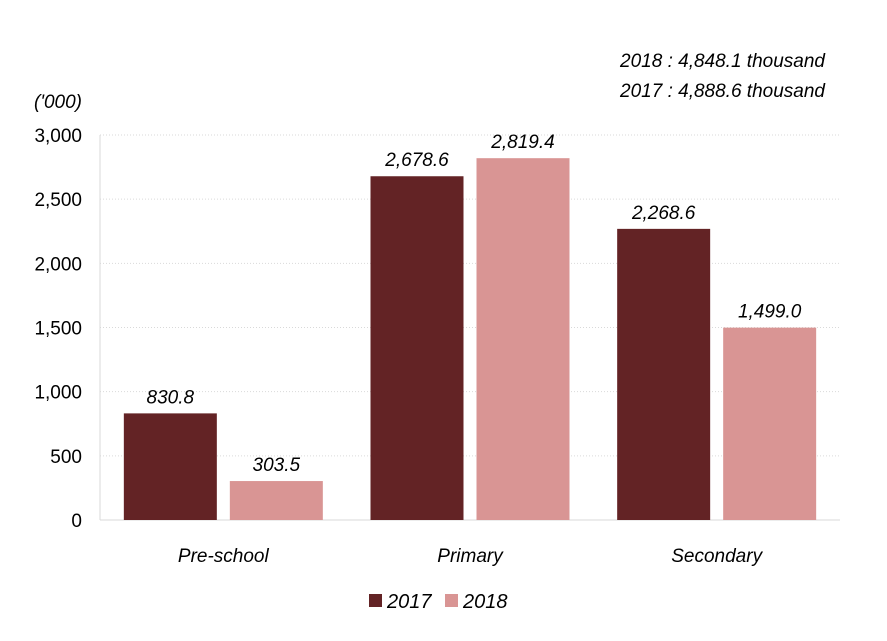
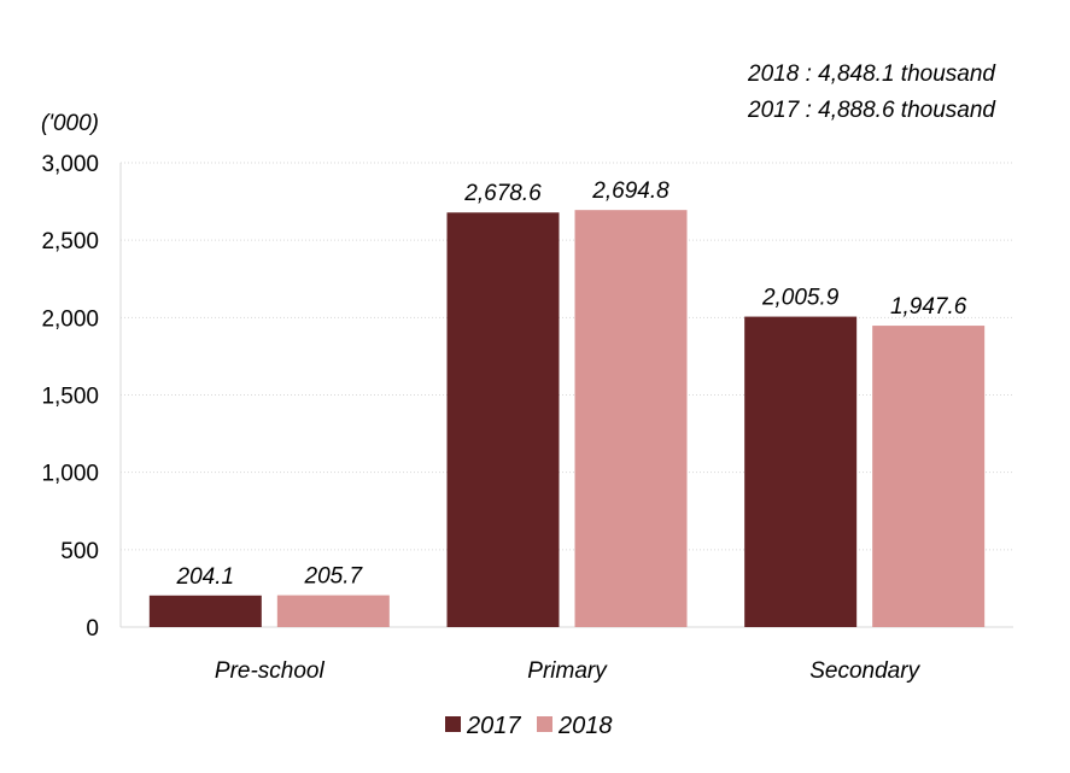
2017/Pre-school: 830.8 -> 204.1
2018/Pre-school: 303.5 -> 205.7
2018/Primary: 2,819.4 -> 2,694.8
2017/Secondary: 2,268.6 -> 2,005.9
2018/Secondary: 1,499.0 -> 1,947.6
